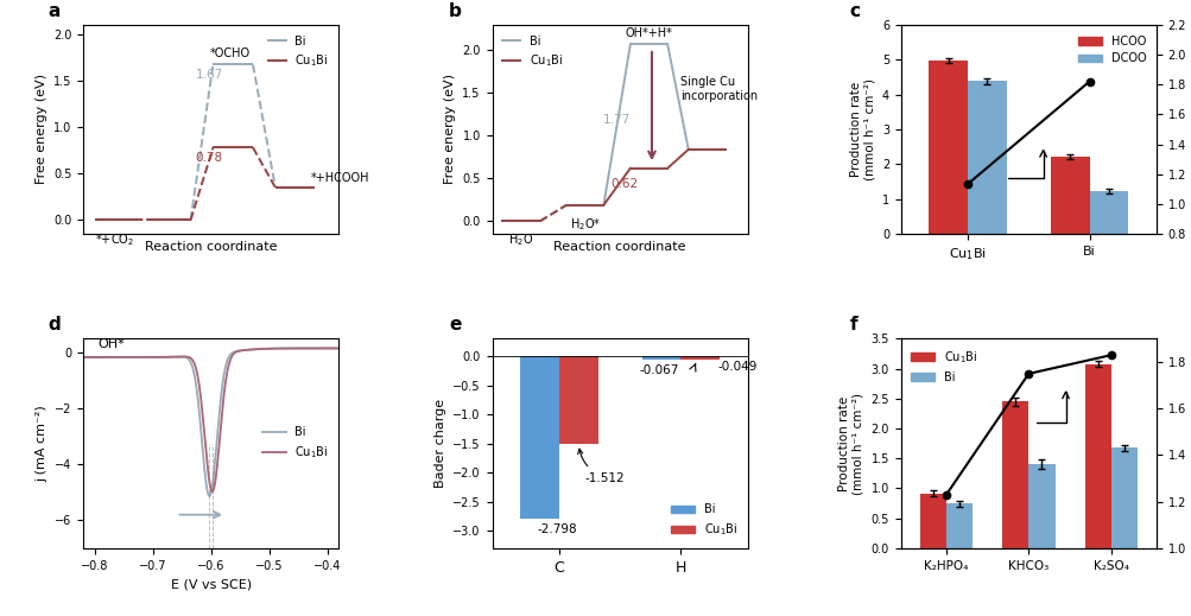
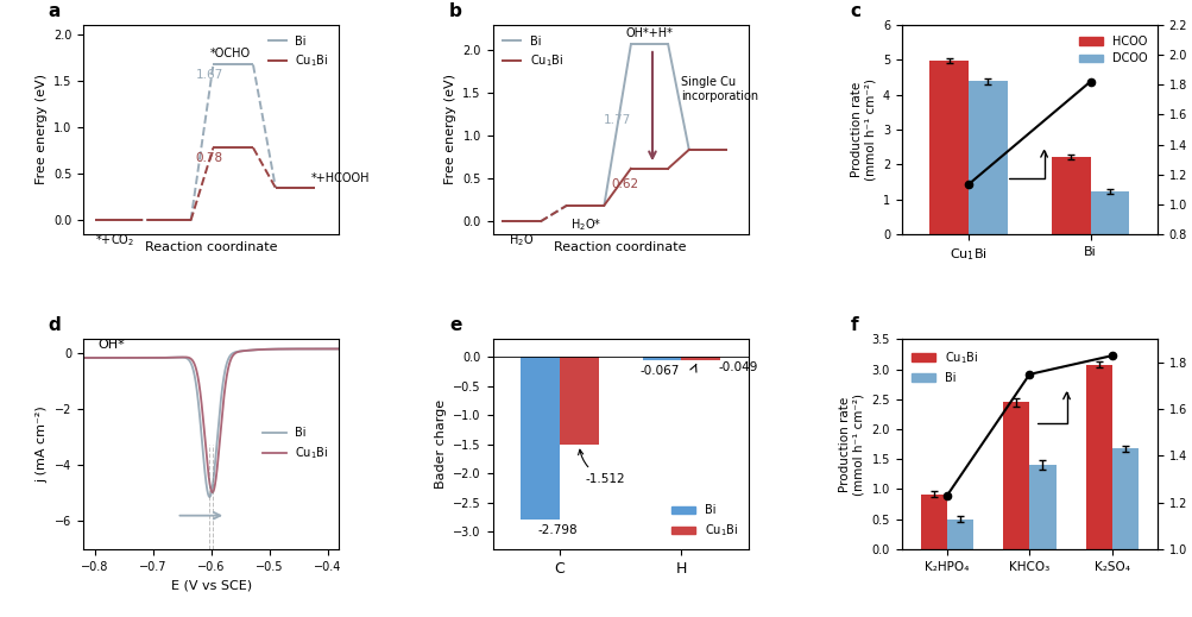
Bi/K₂HPO₄: 0.75 -> 0.50
